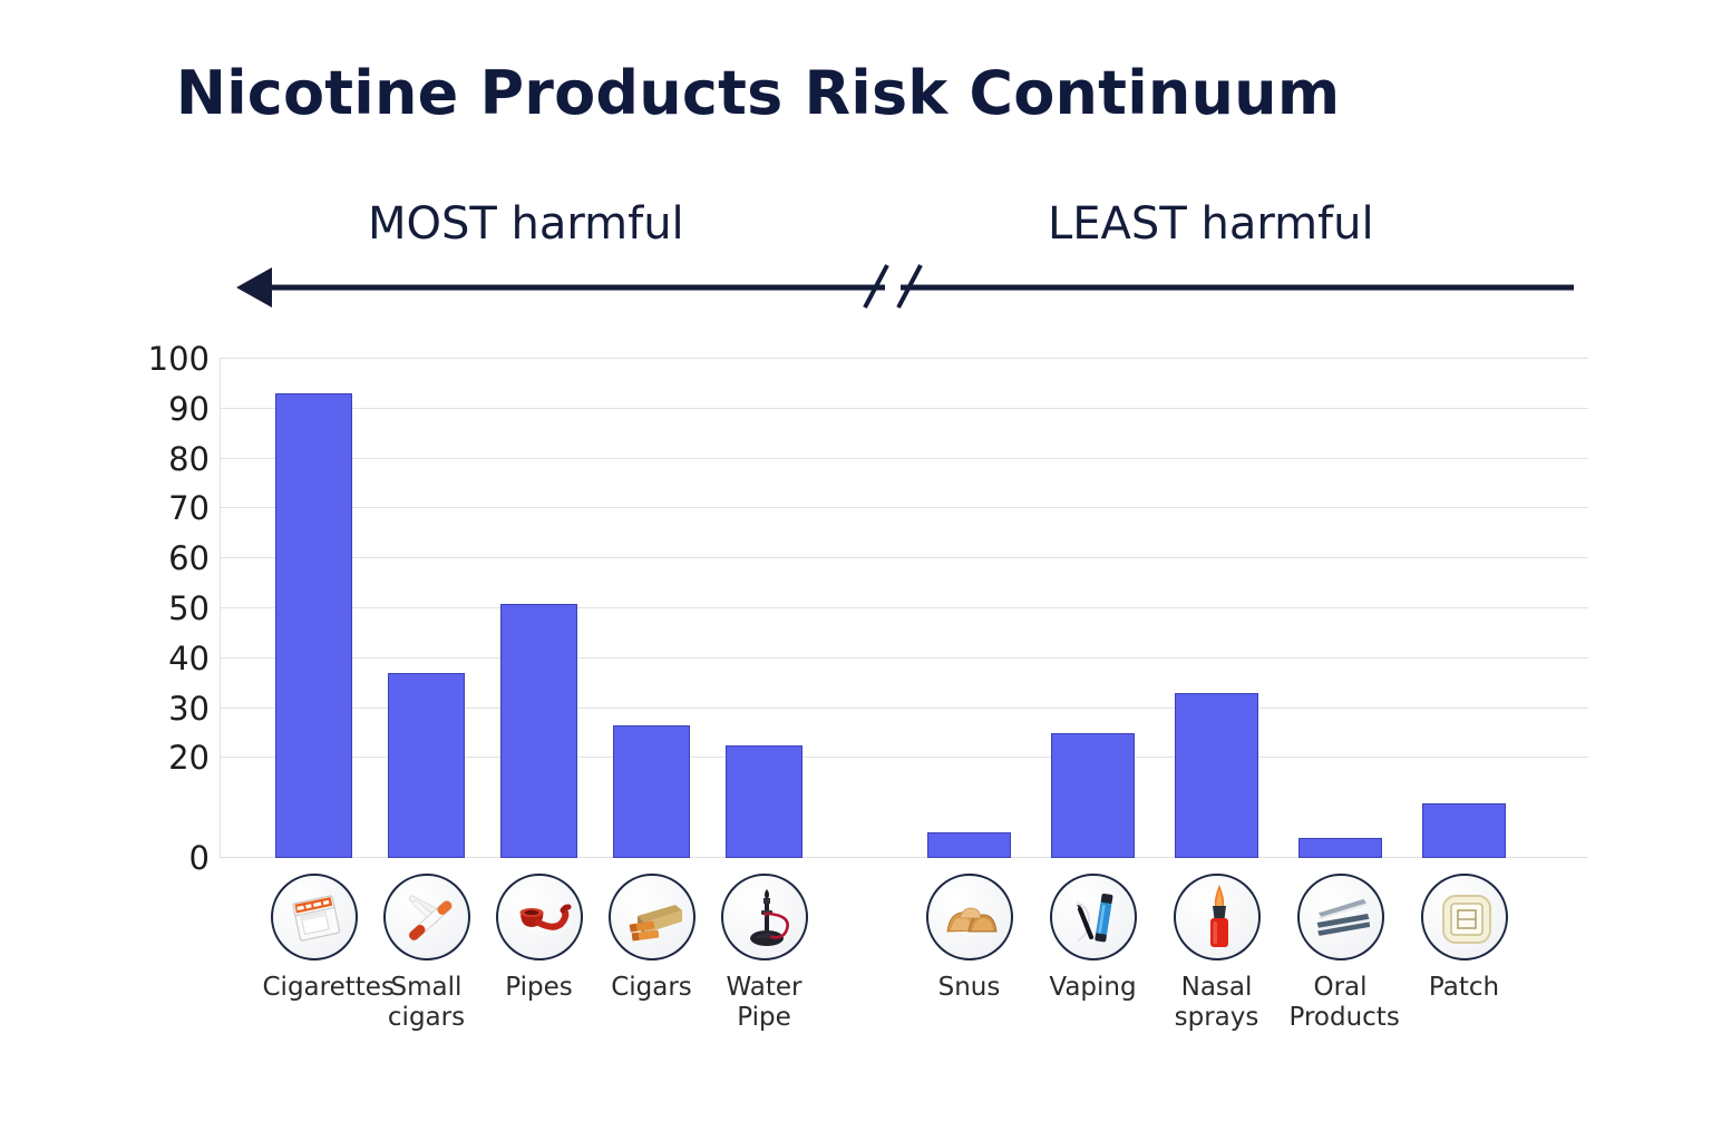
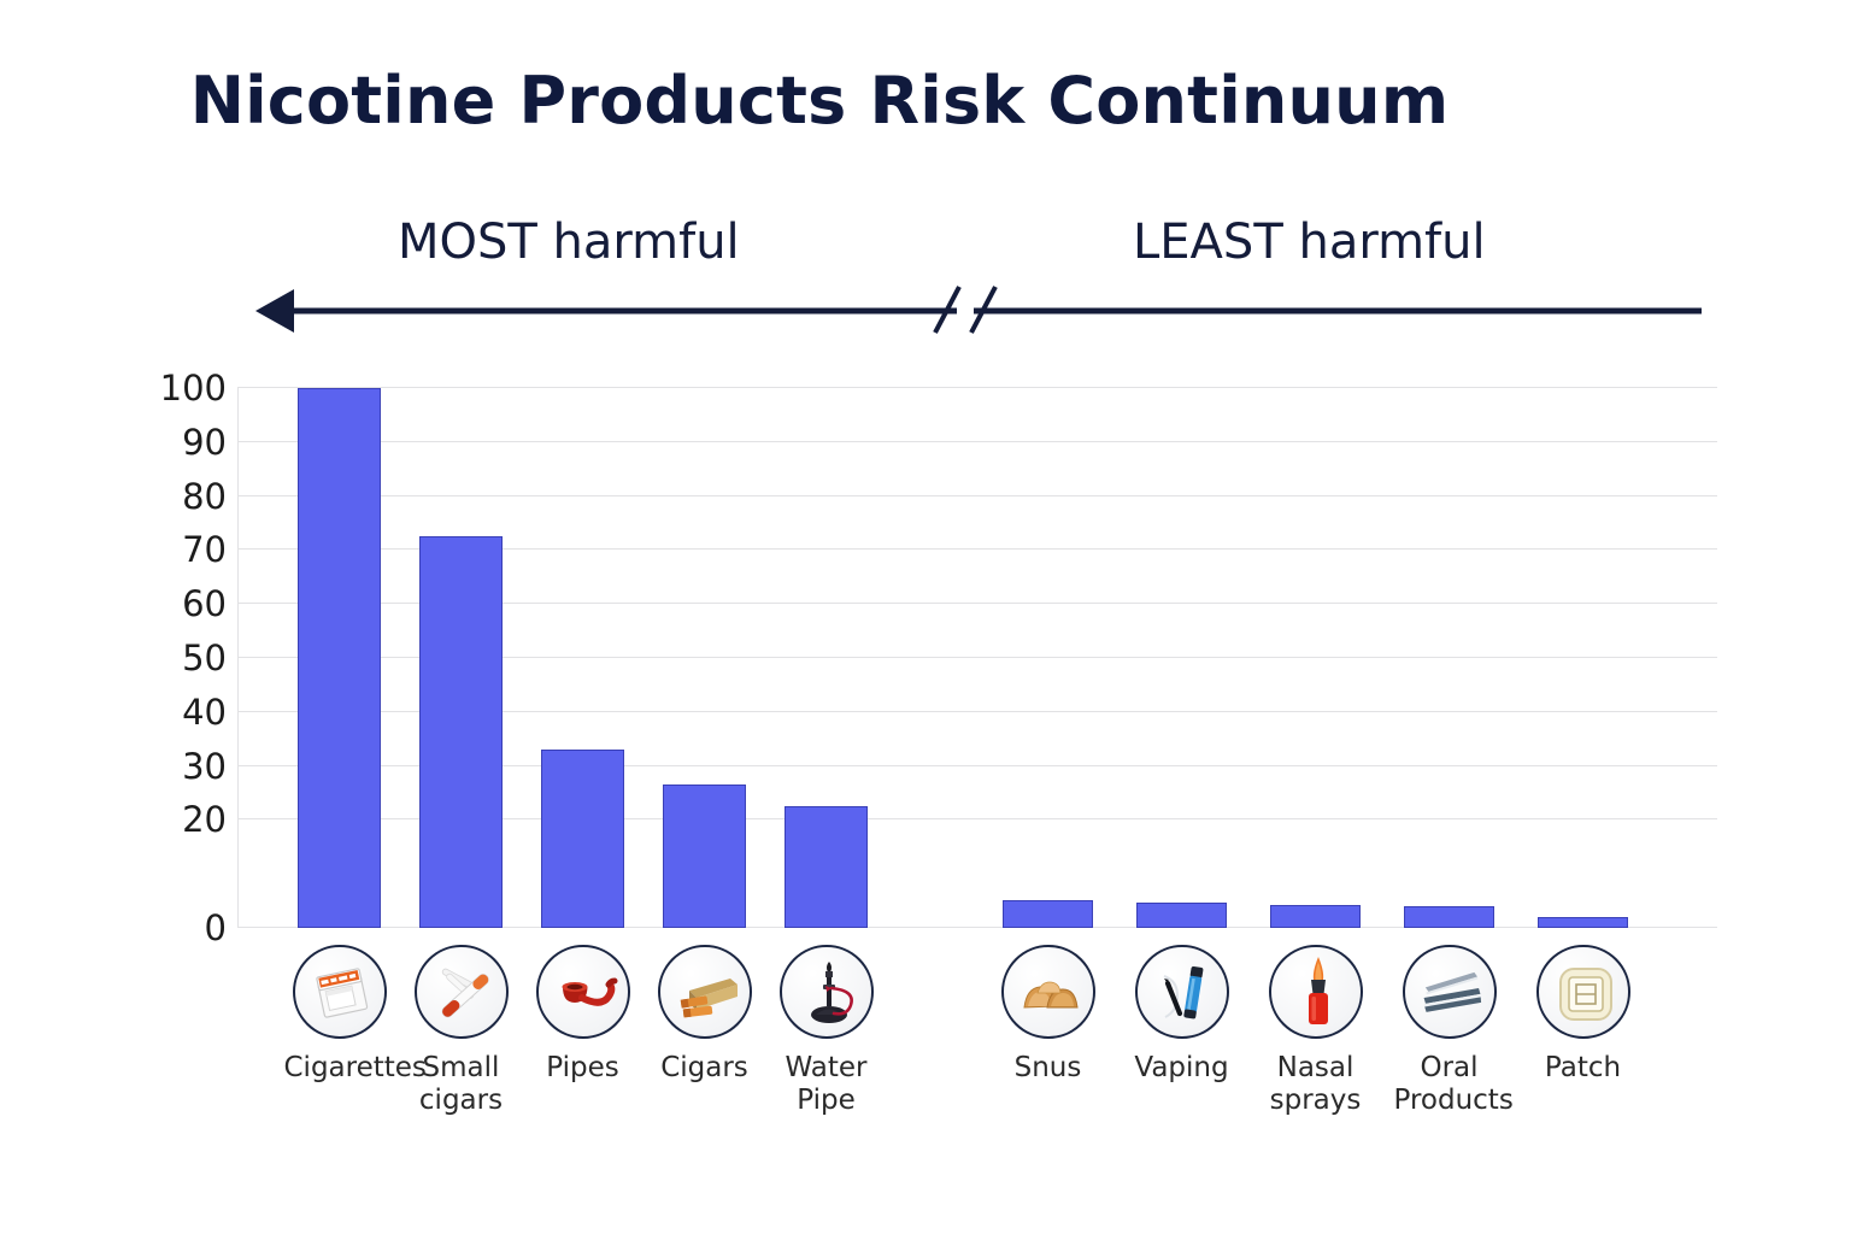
Cigarettes: 93 -> 100
Small cigars: 37 -> 72
Pipes: 51 -> 33
Vaping: 25 -> 5
Nasal sprays: 33 -> 4
Patch: 11 -> 2
